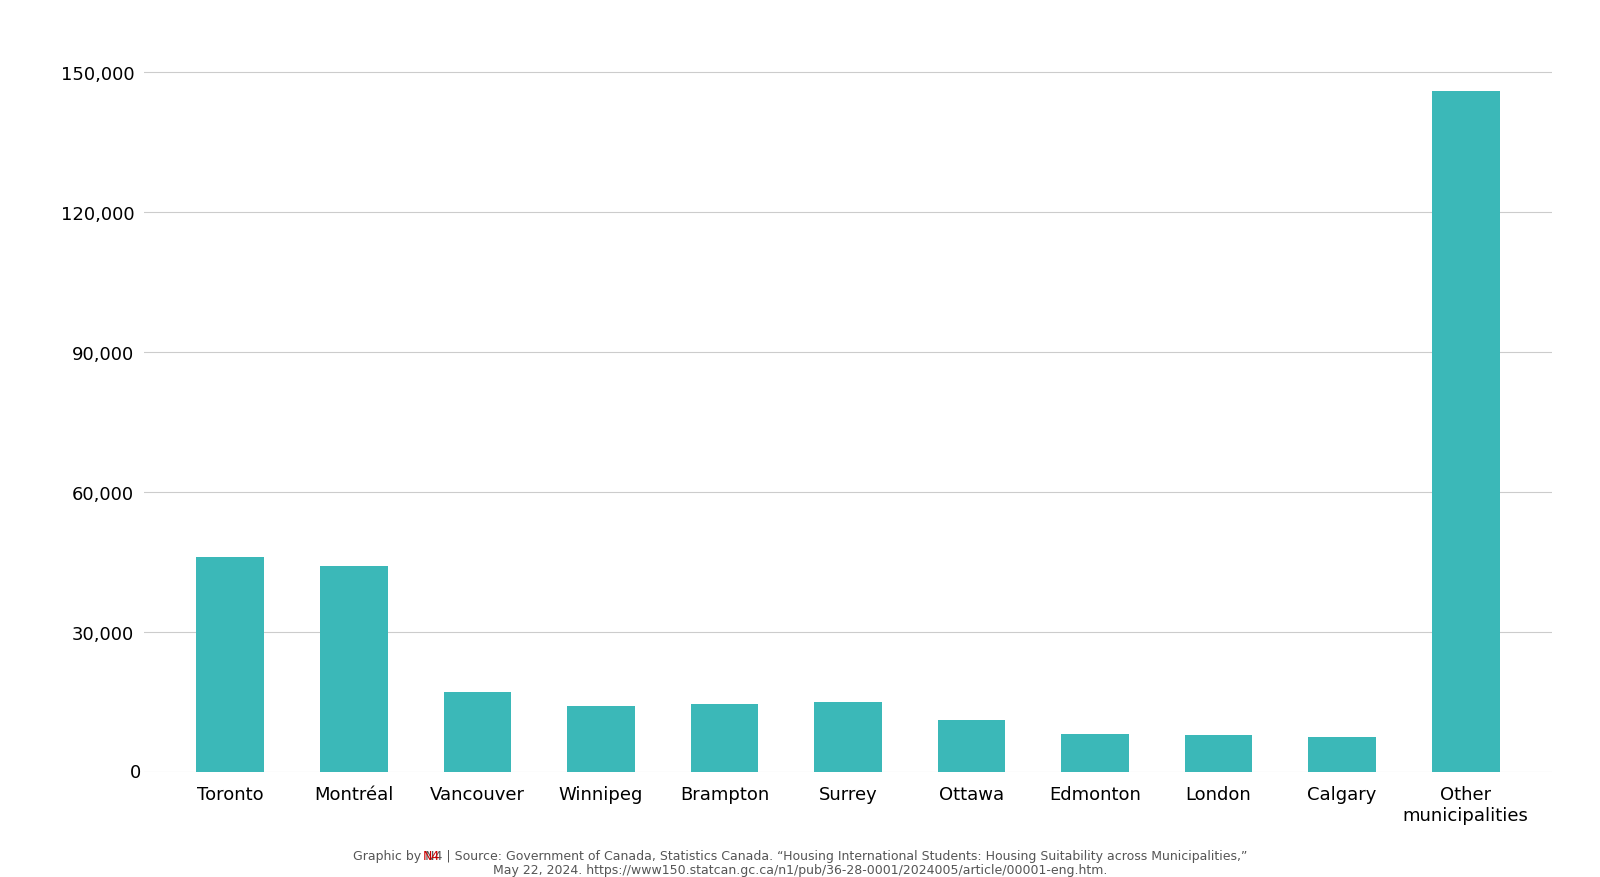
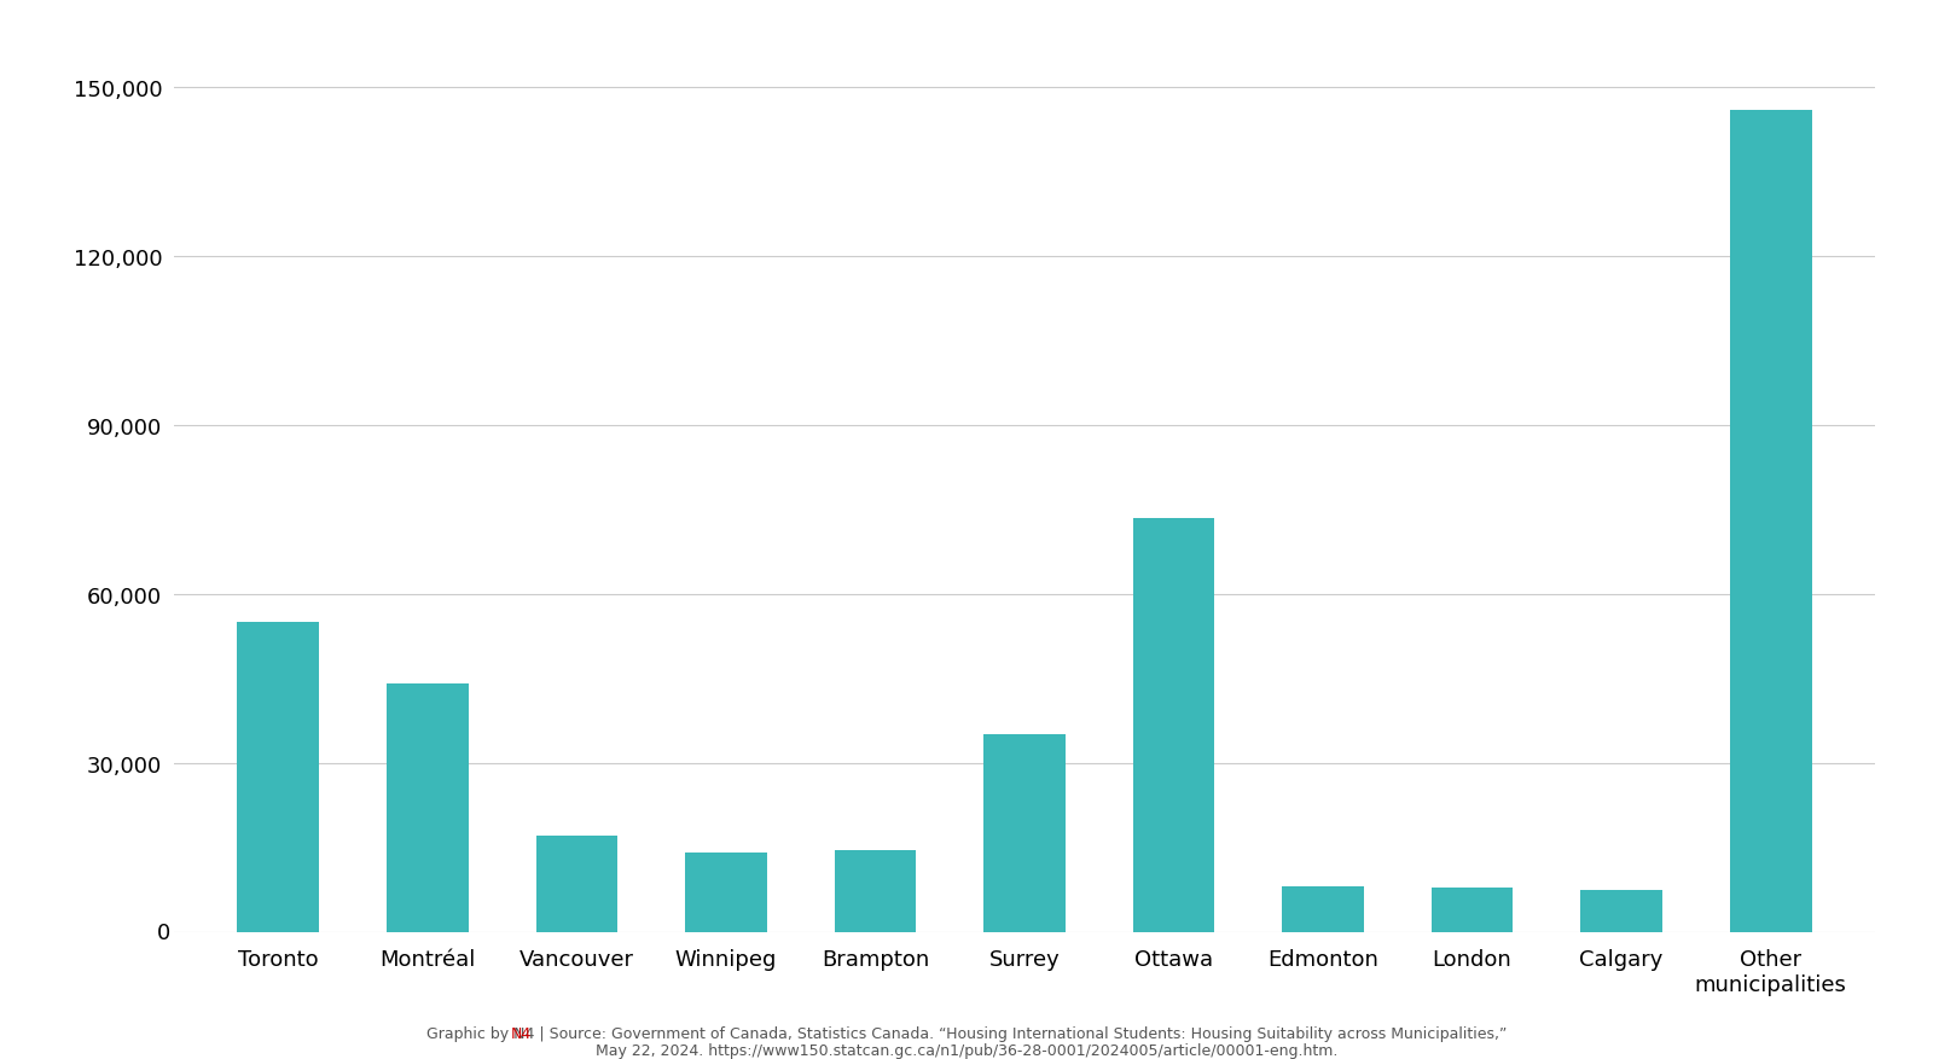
Toronto: 46,000 -> 55,000
Surrey: 15,000 -> 35,000
Ottawa: 11,000 -> 73,500
